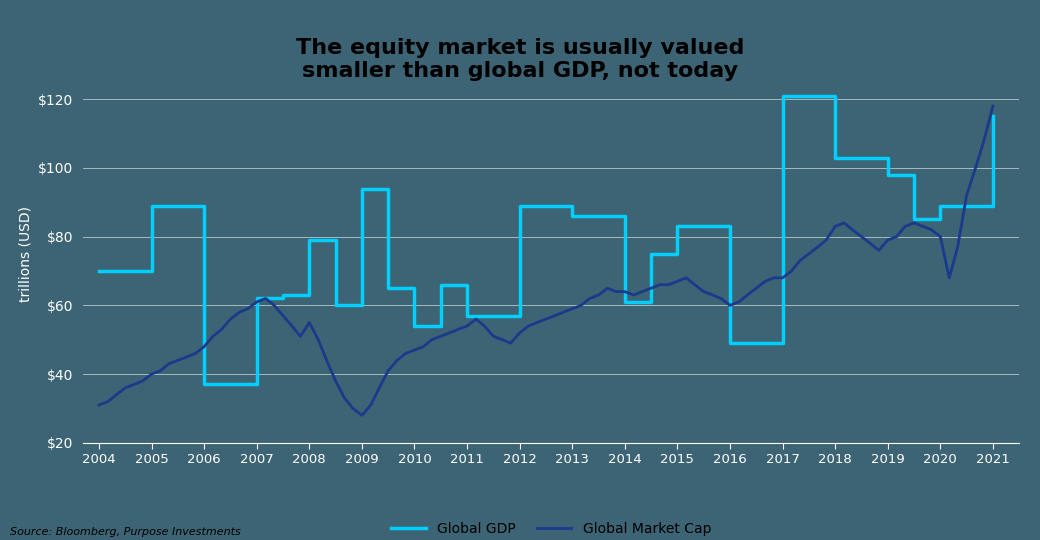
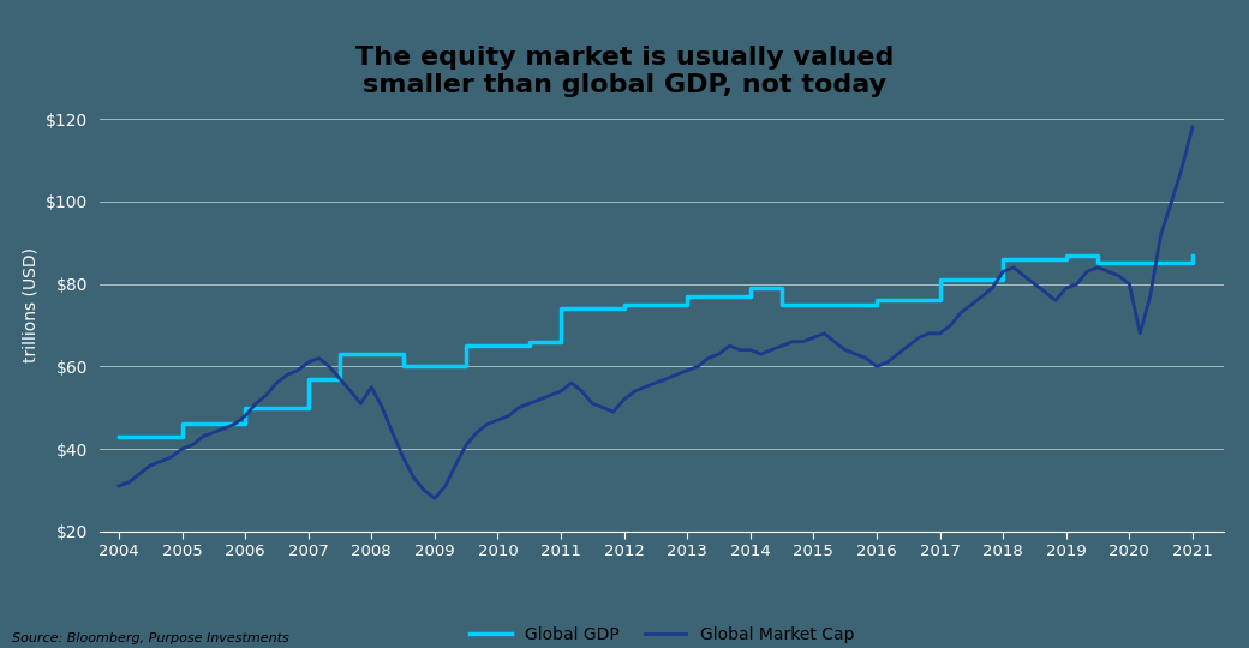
Global GDP/2004: $70 -> $43
Global GDP/2005: $89 -> $46
Global GDP/2006: $37 -> $50
Global GDP/2007: $62 -> $57
Global GDP/2008: $79 -> $63
Global GDP/2009: $94 -> $60
Global GDP/2010: $54 -> $65
Global GDP/2011: $57 -> $74
Global GDP/2012: $89 -> $75
Global GDP/2013: $86 -> $77
Global GDP/2014: $61 -> $79
Global GDP/2015: $83 -> $75
Global GDP/2016: $49 -> $76
Global GDP/2017: $121 -> $81
Global GDP/2018: $103 -> $86
Global GDP/2019: $98 -> $87
Global GDP/2020: $89 -> $85
Global GDP/2021: $115 -> $87
